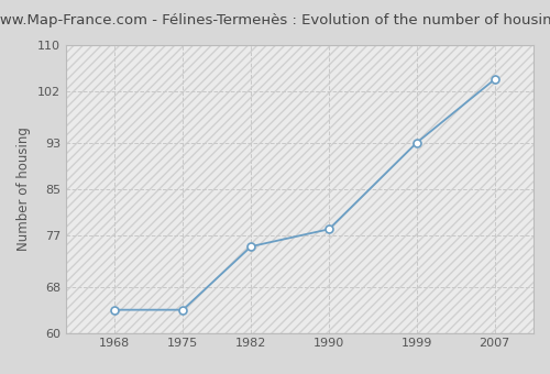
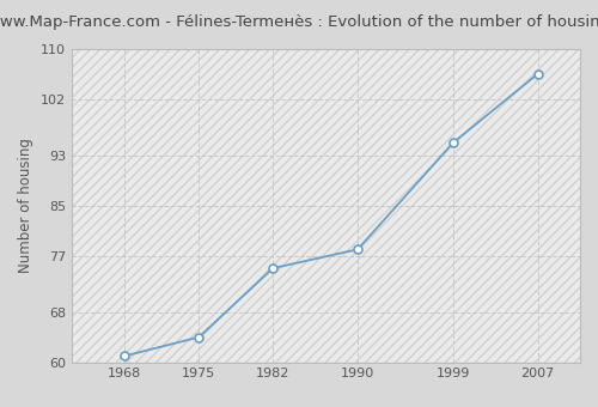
1968: 64 -> 61
1999: 93 -> 95
2007: 104 -> 106
